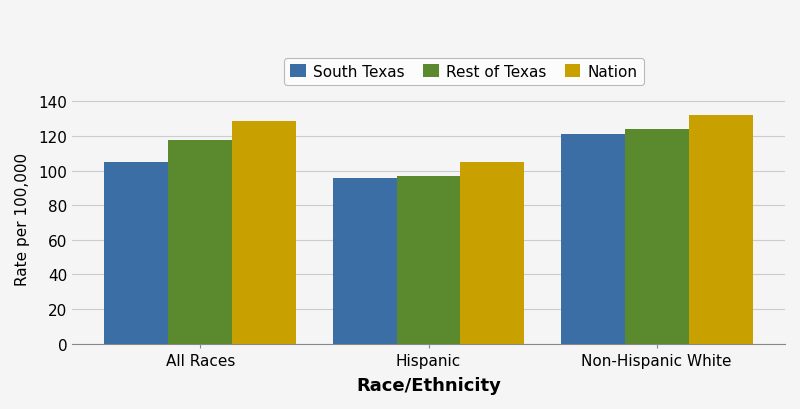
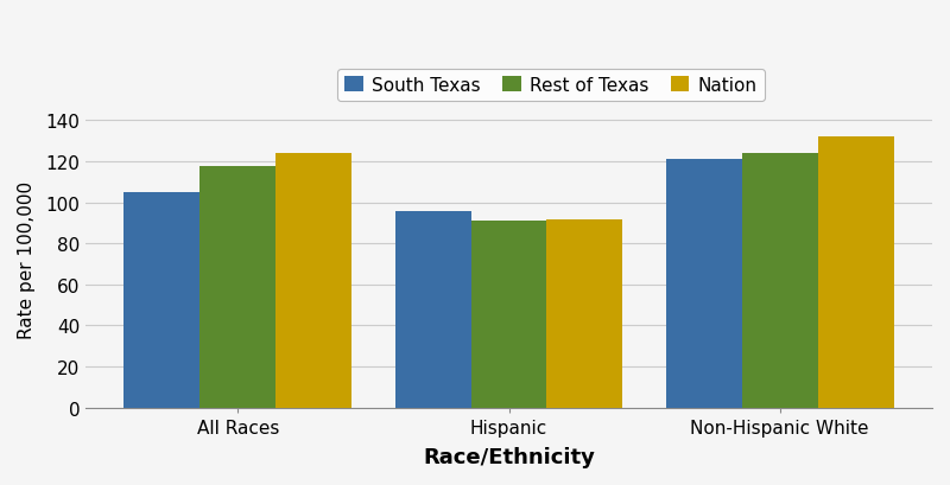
Nation/All Races: 129 -> 124
Rest of Texas/Hispanic: 97 -> 91
Nation/Hispanic: 105 -> 92
